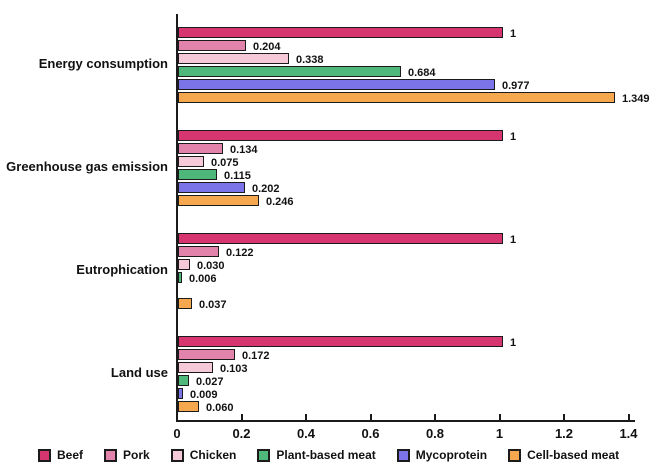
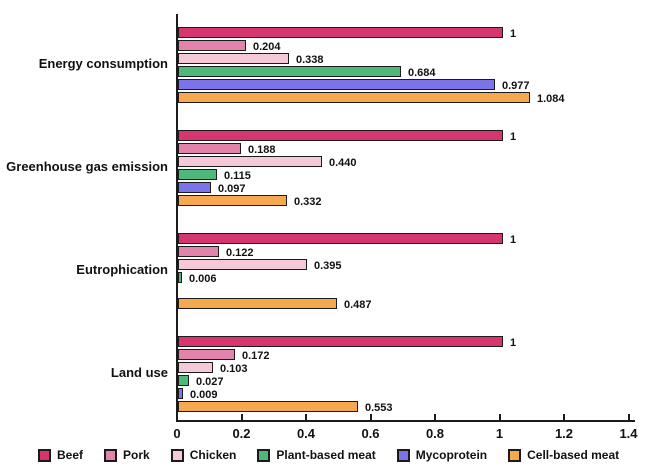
Cell-based meat/Energy consumption: 1.349 -> 1.084
Pork/Greenhouse gas emission: 0.134 -> 0.188
Chicken/Greenhouse gas emission: 0.075 -> 0.440
Mycoprotein/Greenhouse gas emission: 0.202 -> 0.097
Cell-based meat/Greenhouse gas emission: 0.246 -> 0.332
Chicken/Eutrophication: 0.030 -> 0.395
Cell-based meat/Eutrophication: 0.037 -> 0.487
Cell-based meat/Land use: 0.060 -> 0.553
